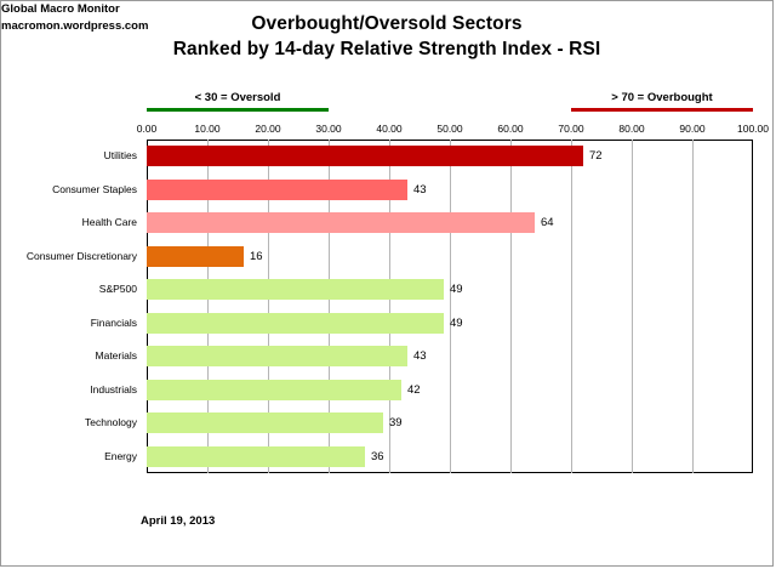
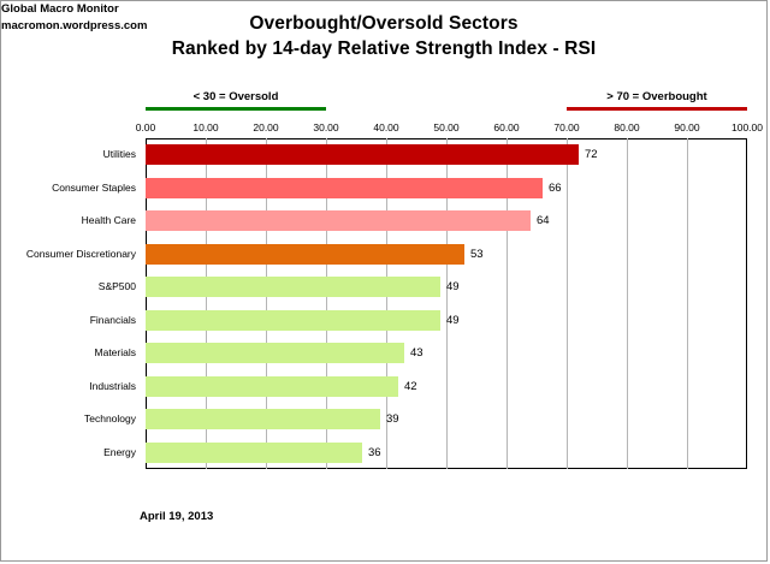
Consumer Staples: 43 -> 66
Consumer Discretionary: 16 -> 53
